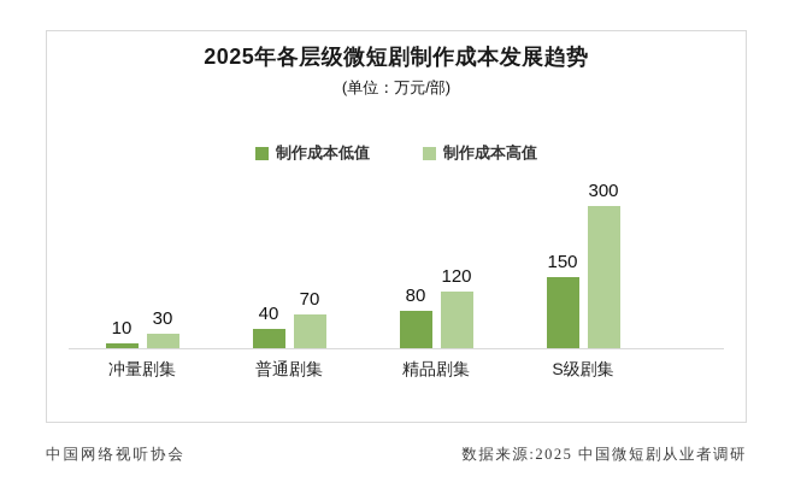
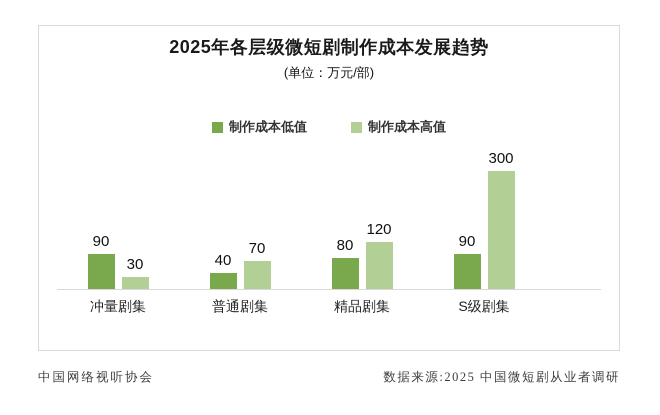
制作成本低值/冲量剧集: 10 -> 90
制作成本低值/S级剧集: 150 -> 90
